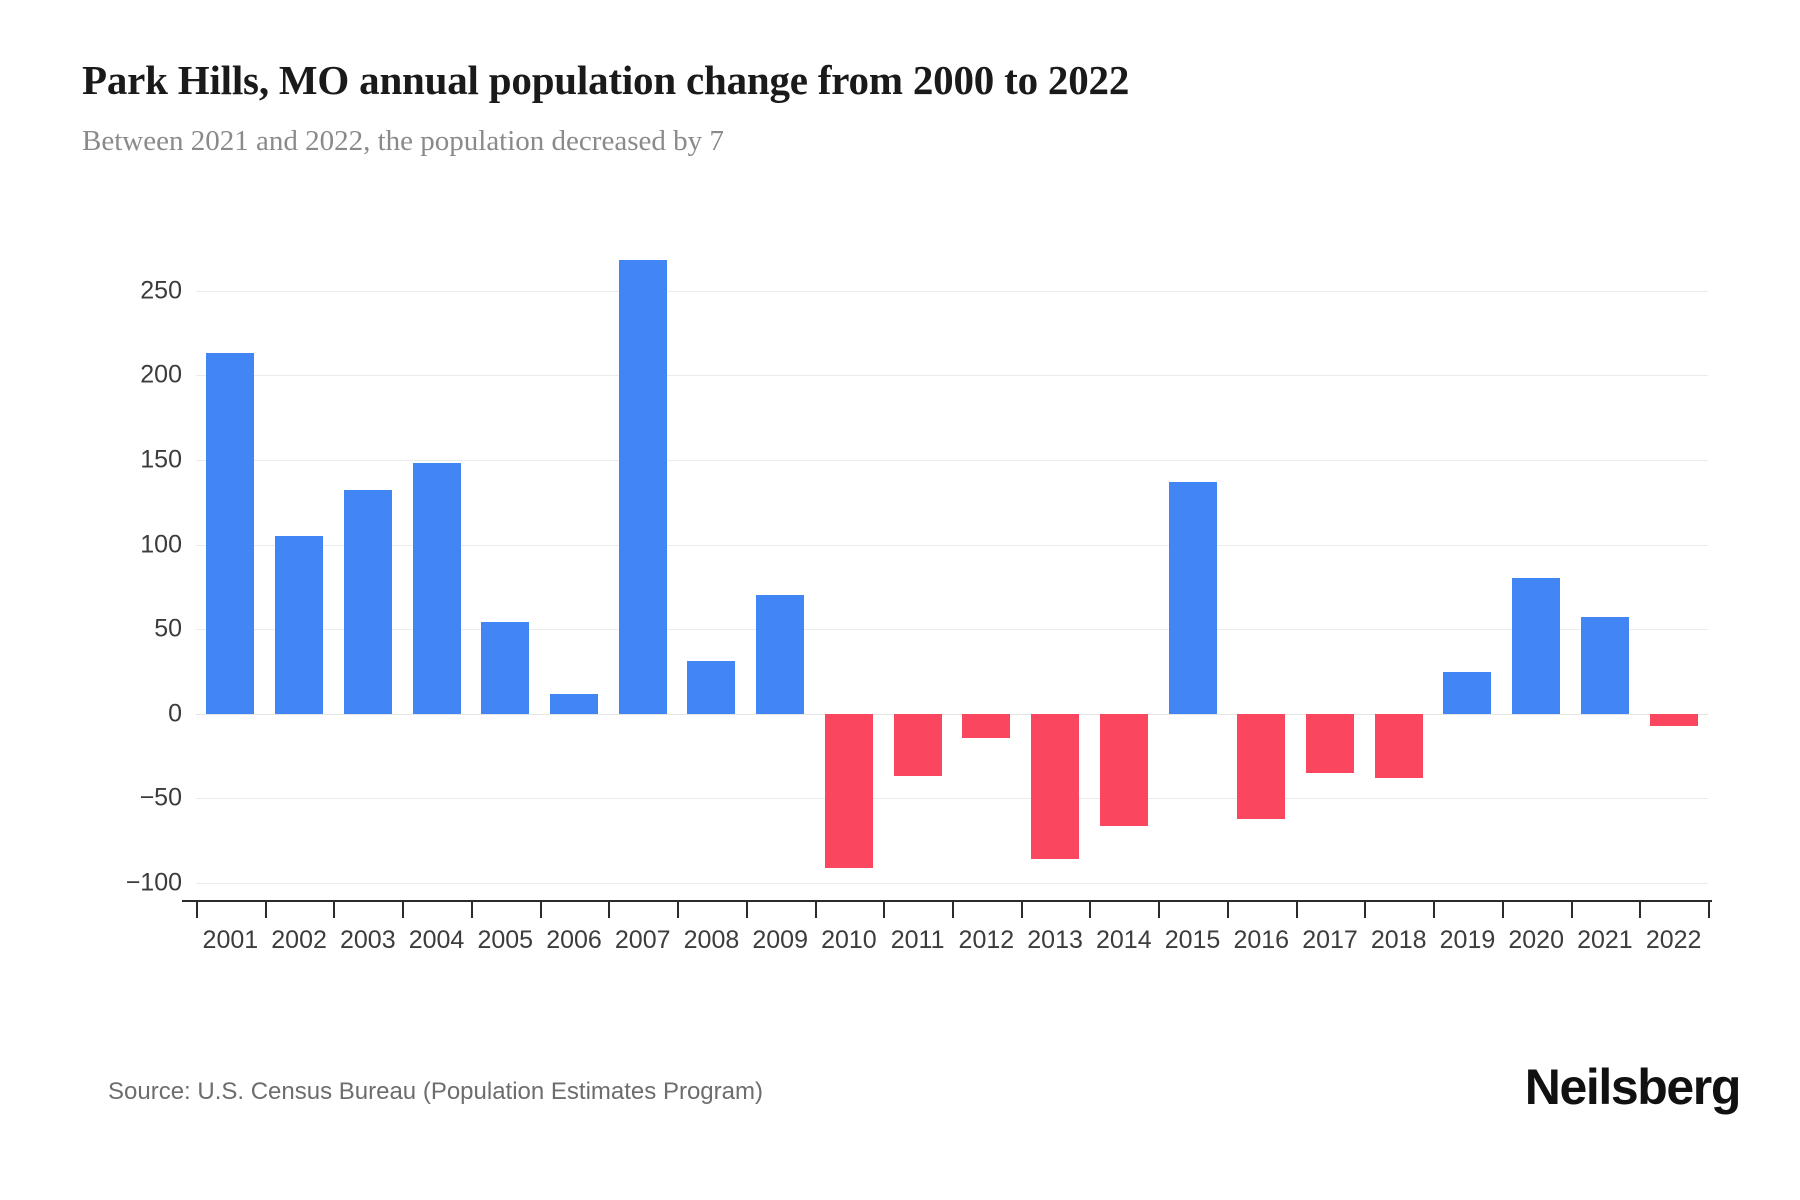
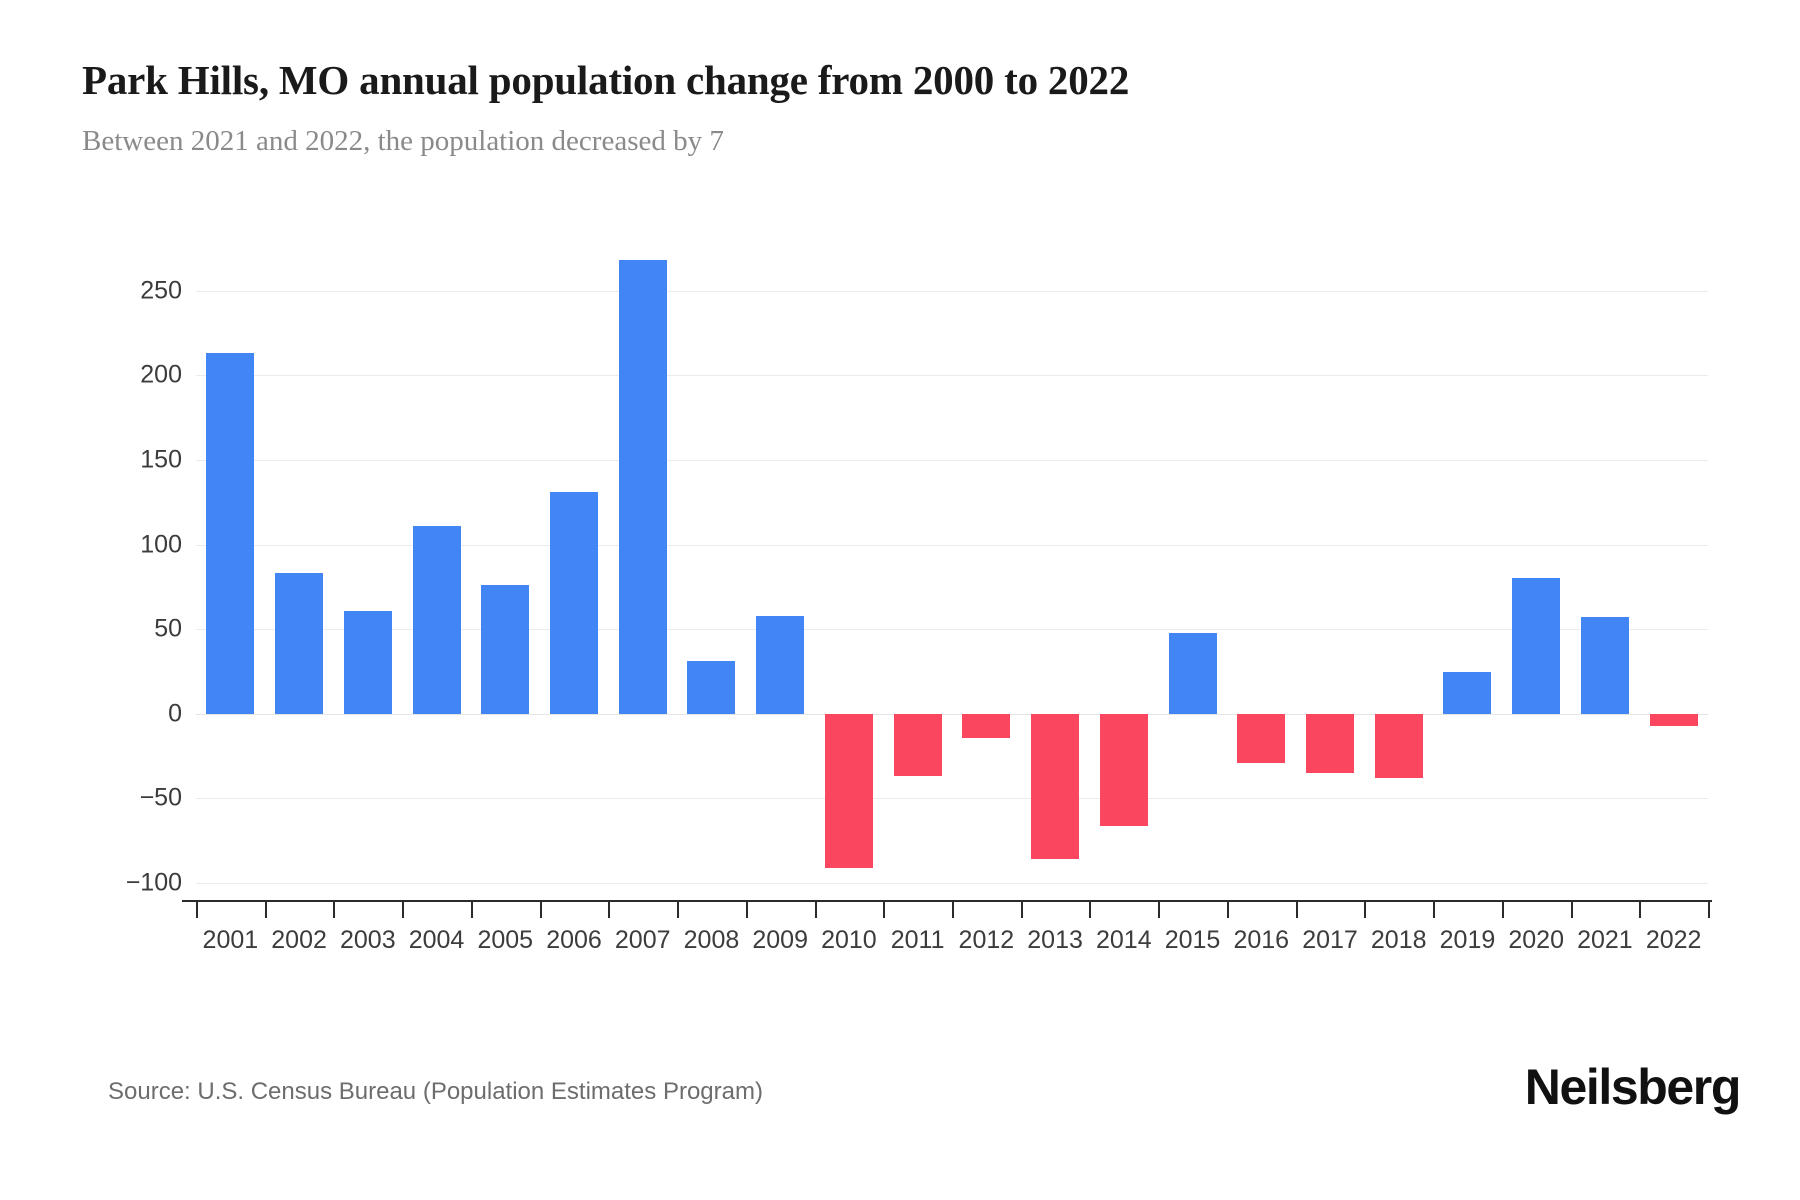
2002: 105 -> 83
2003: 132 -> 61
2004: 148 -> 111
2005: 54 -> 76
2006: 12 -> 131
2009: 70 -> 58
2015: 137 -> 48
2016: -62 -> -29
